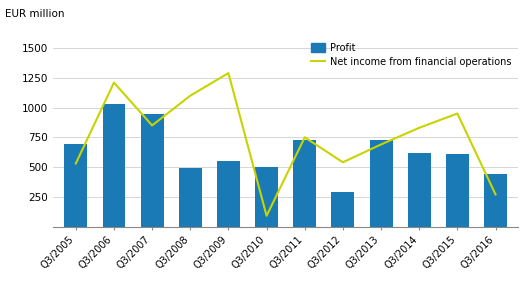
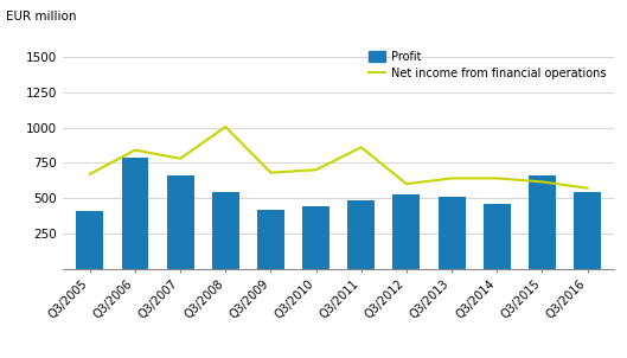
Profit/Q3/2005: 690 -> 410
Net income from financial operations/Q3/2005: 530 -> 670
Profit/Q3/2006: 1030 -> 790
Net income from financial operations/Q3/2006: 1210 -> 840
Profit/Q3/2007: 950 -> 660
Net income from financial operations/Q3/2007: 850 -> 780
Profit/Q3/2008: 490 -> 540
Net income from financial operations/Q3/2008: 1100 -> 1000
Profit/Q3/2009: 550 -> 420
Net income from financial operations/Q3/2009: 1290 -> 680
Profit/Q3/2010: 500 -> 440
Net income from financial operations/Q3/2010: 90 -> 700
Profit/Q3/2011: 730 -> 480
Net income from financial operations/Q3/2011: 750 -> 860
Profit/Q3/2012: 290 -> 520
Net income from financial operations/Q3/2012: 540 -> 600
Profit/Q3/2013: 730 -> 510
Net income from financial operations/Q3/2013: 690 -> 640
Profit/Q3/2014: 620 -> 460
Net income from financial operations/Q3/2014: 830 -> 640
Profit/Q3/2015: 610 -> 660
Net income from financial operations/Q3/2015: 950 -> 620
Profit/Q3/2016: 440 -> 540
Net income from financial operations/Q3/2016: 270 -> 570
